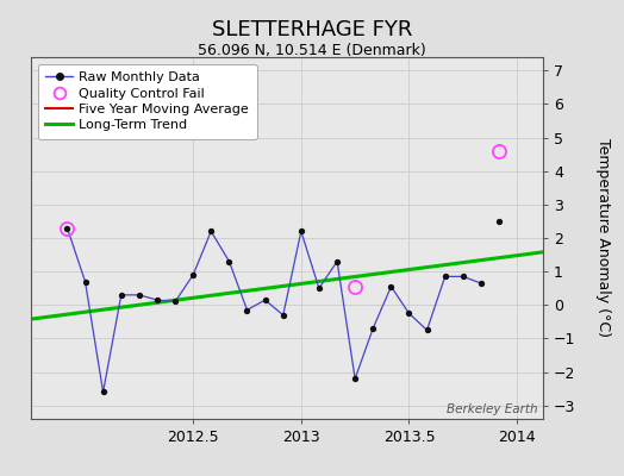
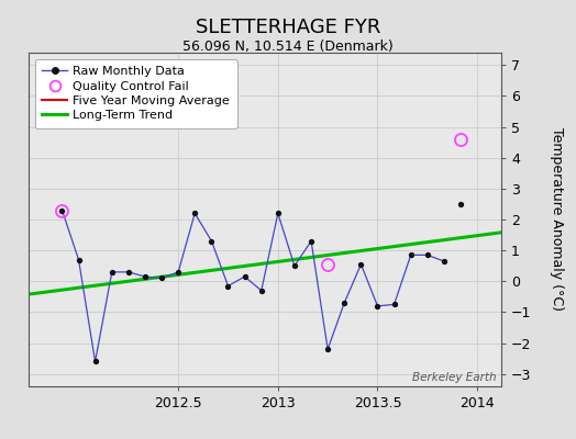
Raw Monthly Data/2012.5: 0.90 -> 0.30
Raw Monthly Data/2013.5: -0.25 -> -0.80
